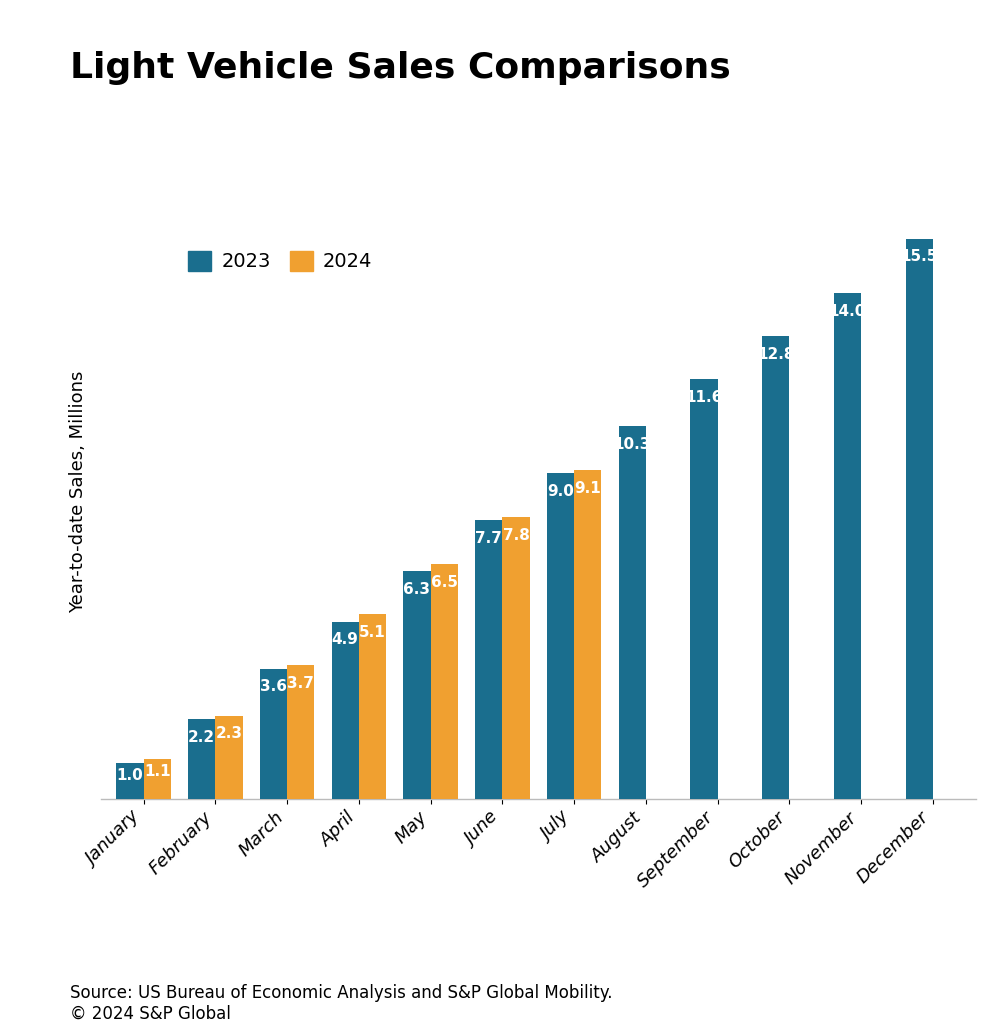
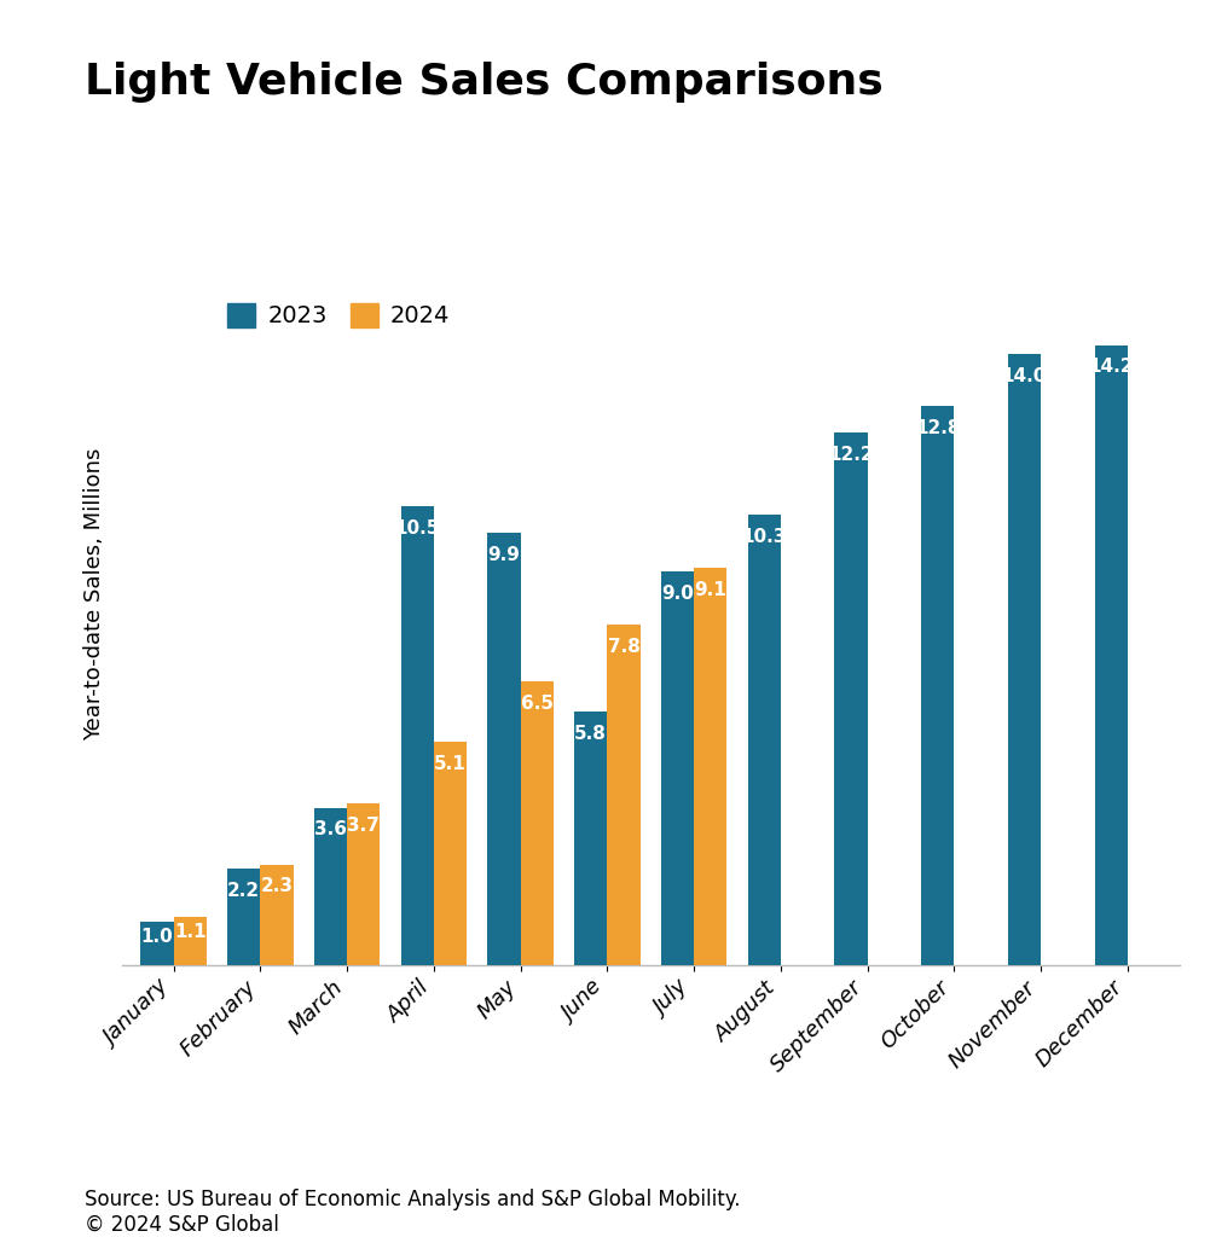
2023/April: 4.9 -> 10.5
2023/May: 6.3 -> 9.9
2023/June: 7.7 -> 5.8
2023/September: 11.6 -> 12.2
2023/December: 15.5 -> 14.2
